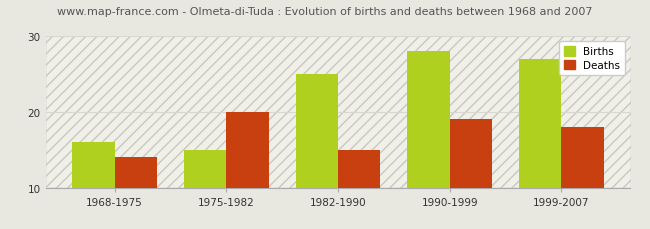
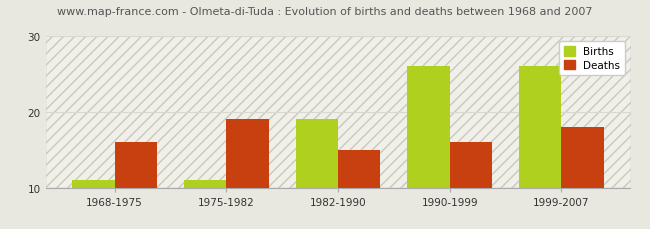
Births/1968-1975: 16 -> 11
Deaths/1968-1975: 14 -> 16
Births/1975-1982: 15 -> 11
Deaths/1975-1982: 20 -> 19
Births/1982-1990: 25 -> 19
Births/1990-1999: 28 -> 26
Deaths/1990-1999: 19 -> 16
Births/1999-2007: 27 -> 26
